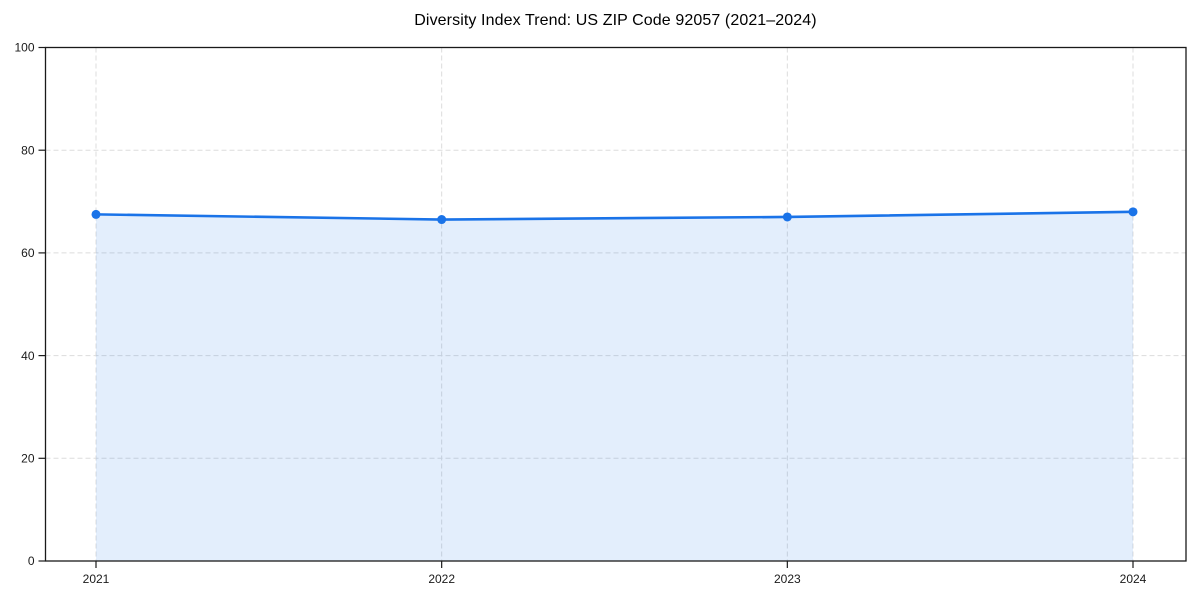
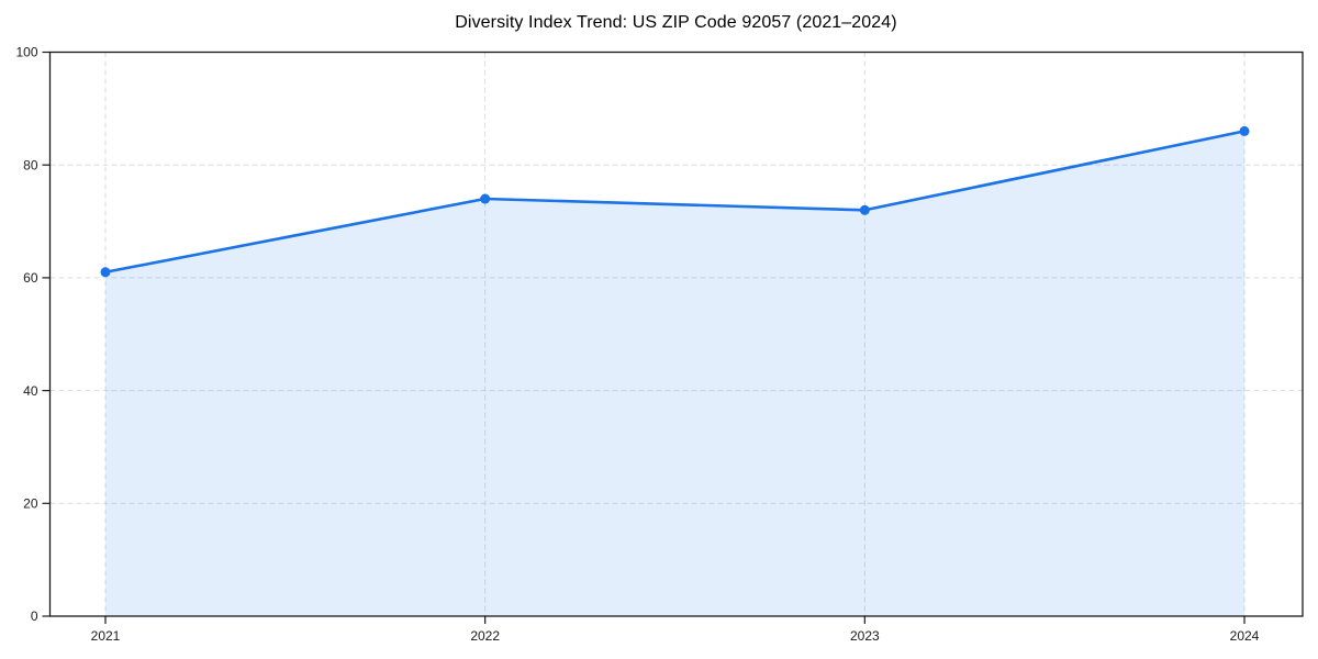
2021: 68 -> 61
2022: 66 -> 74
2023: 67 -> 72
2024: 68 -> 86
